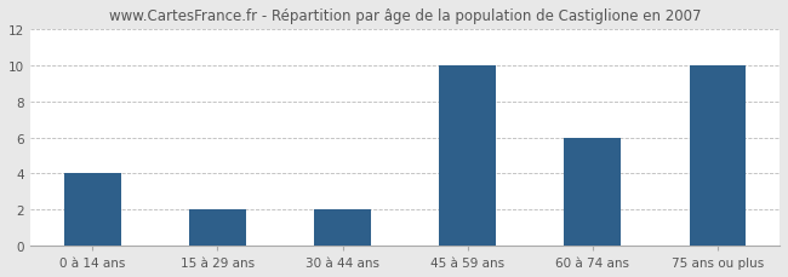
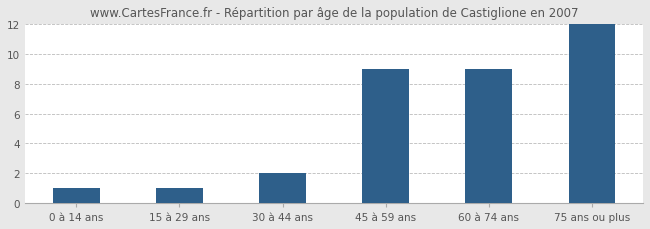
0 à 14 ans: 4 -> 1
15 à 29 ans: 2 -> 1
45 à 59 ans: 10 -> 9
60 à 74 ans: 6 -> 9
75 ans ou plus: 10 -> 12
